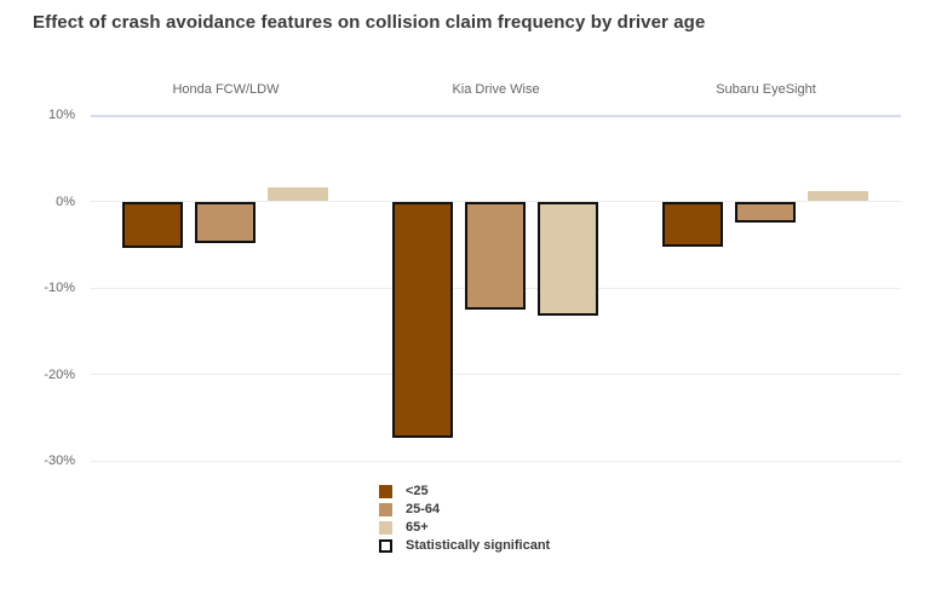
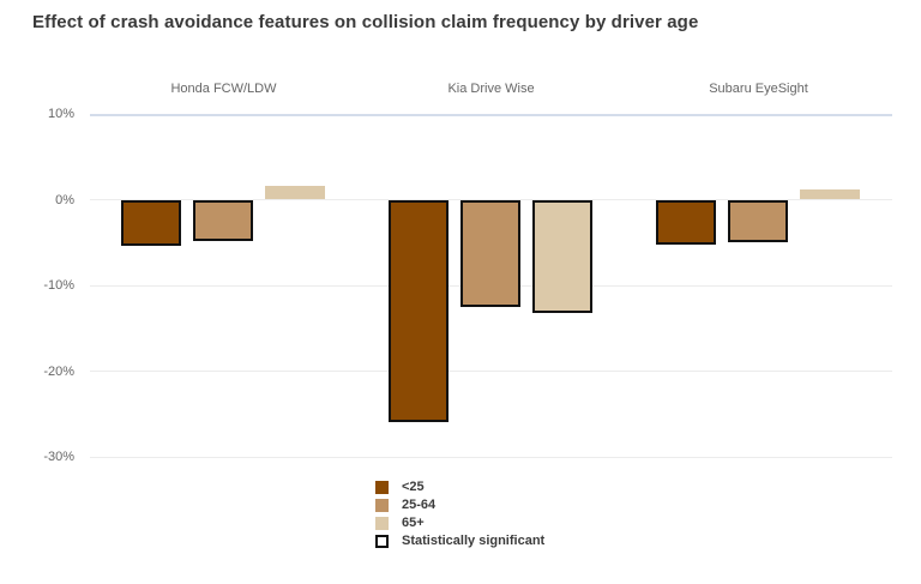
<25/25-64: -27% -> -26%
25-64/65+: -2% -> -5%
